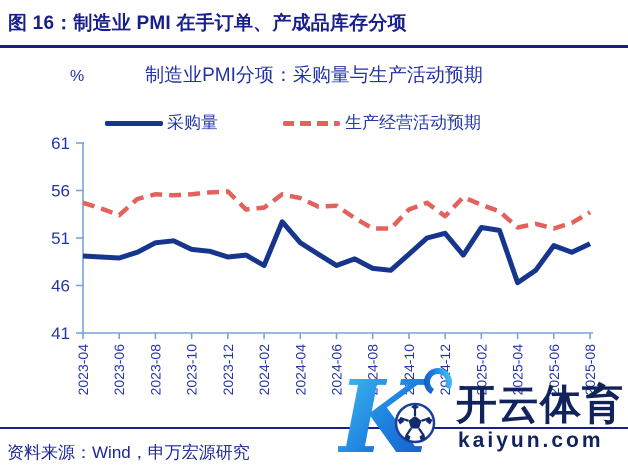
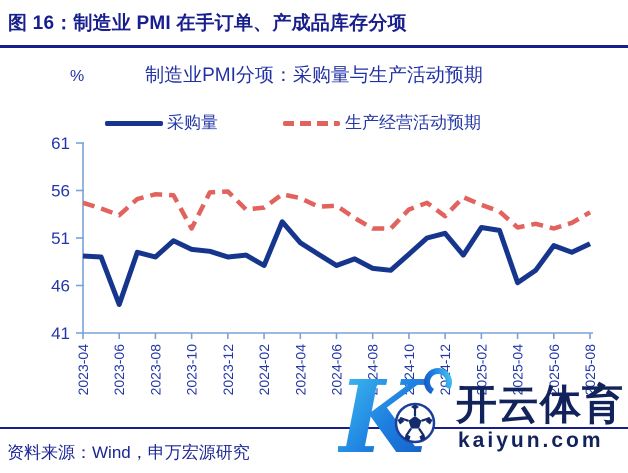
采购量/2023-06: 49 -> 44
采购量/2023-08: 50 -> 49
生产经营活动预期/2023-10: 56 -> 52
